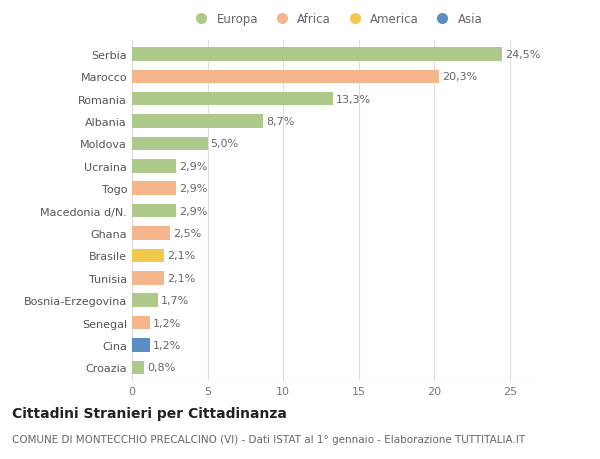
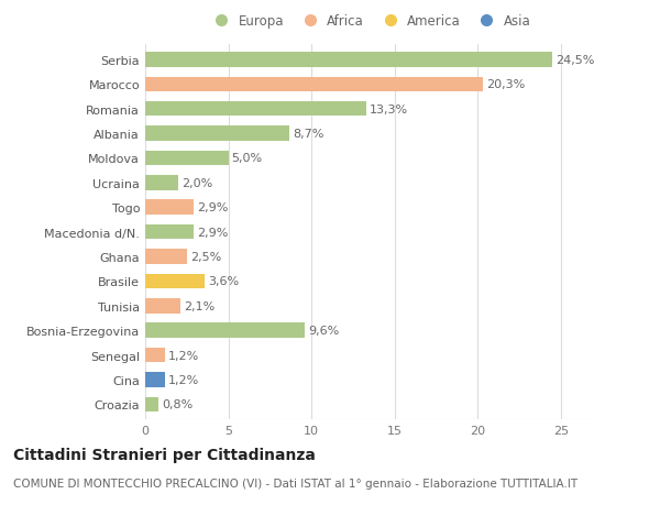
Ucraina: 2,9% -> 2,0%
Brasile: 2,1% -> 3,6%
Bosnia-Erzegovina: 1,7% -> 9,6%
